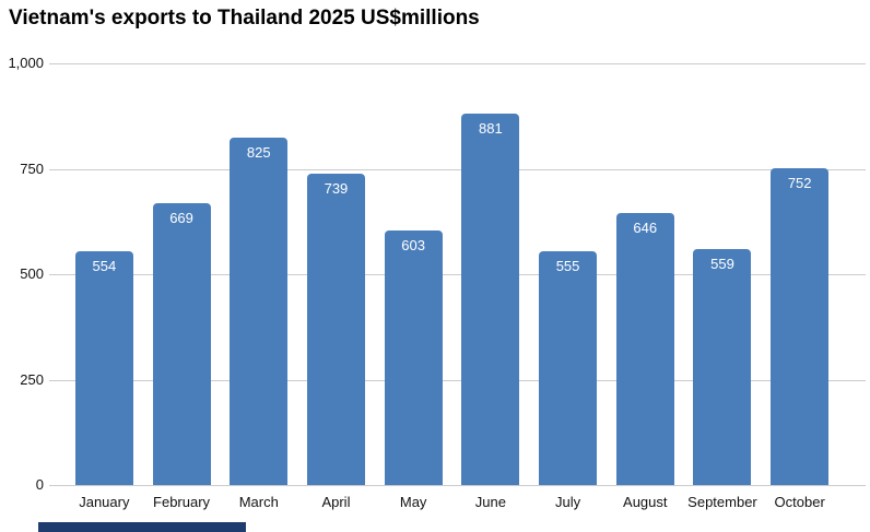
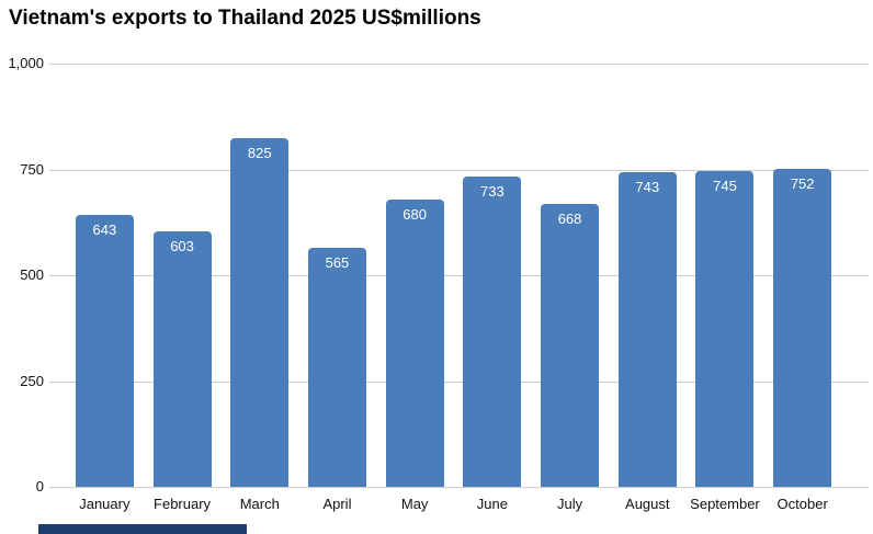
January: 554 -> 643
February: 669 -> 603
April: 739 -> 565
May: 603 -> 680
June: 881 -> 733
July: 555 -> 668
August: 646 -> 743
September: 559 -> 745
